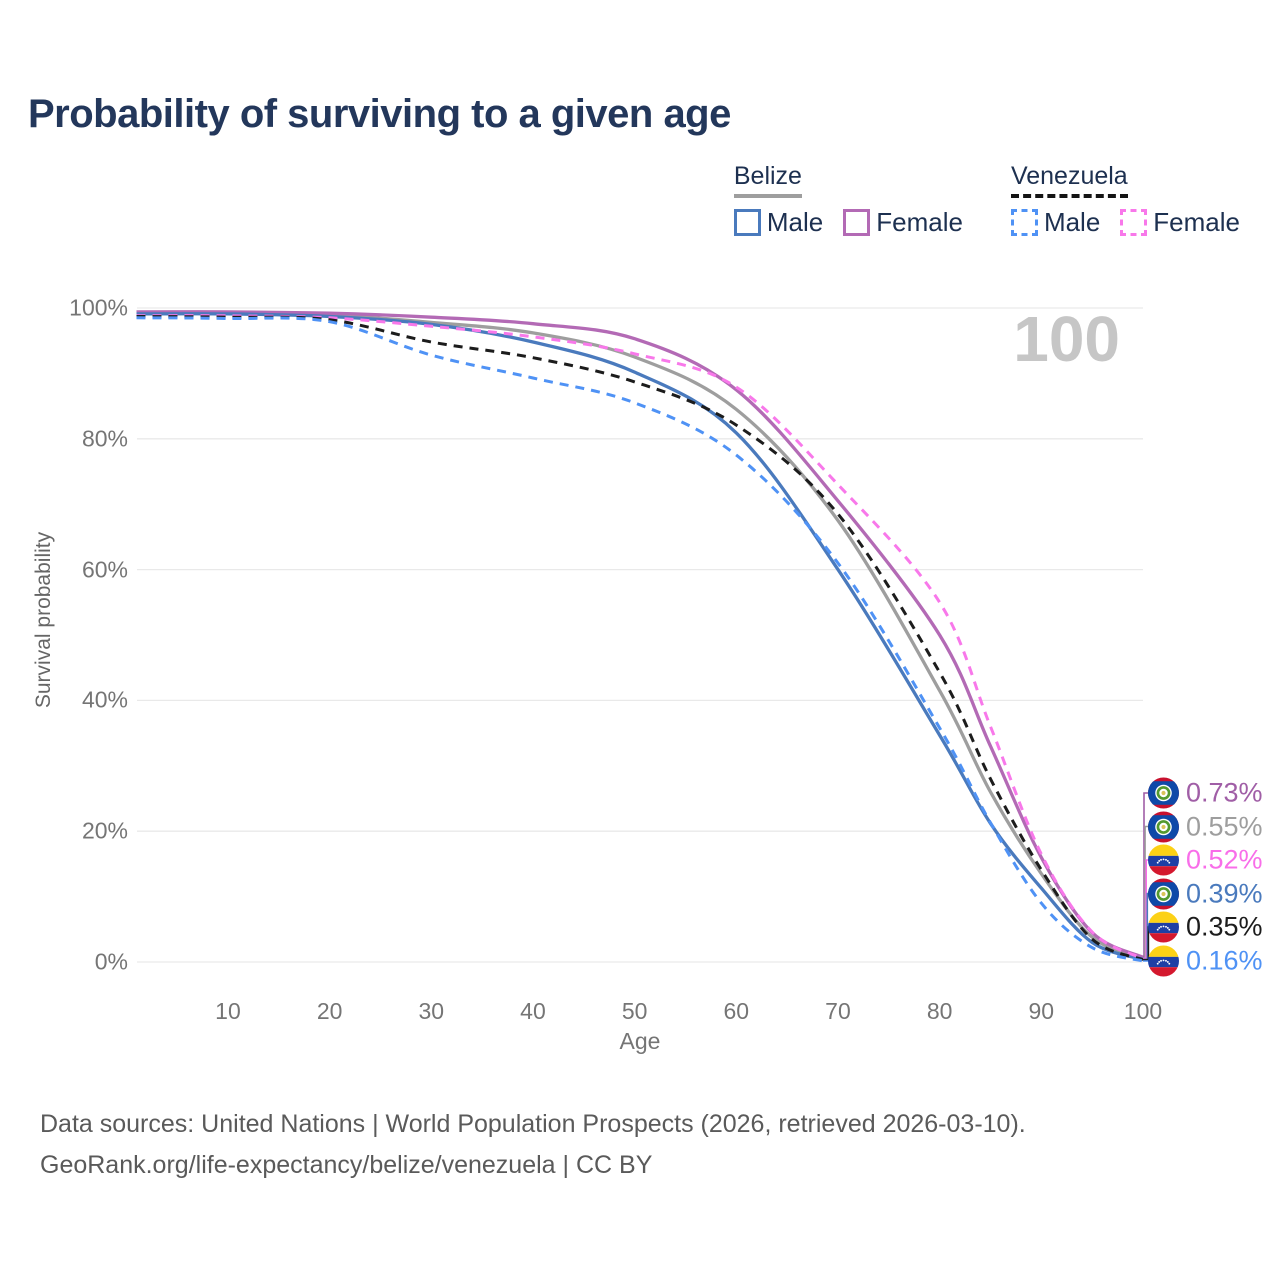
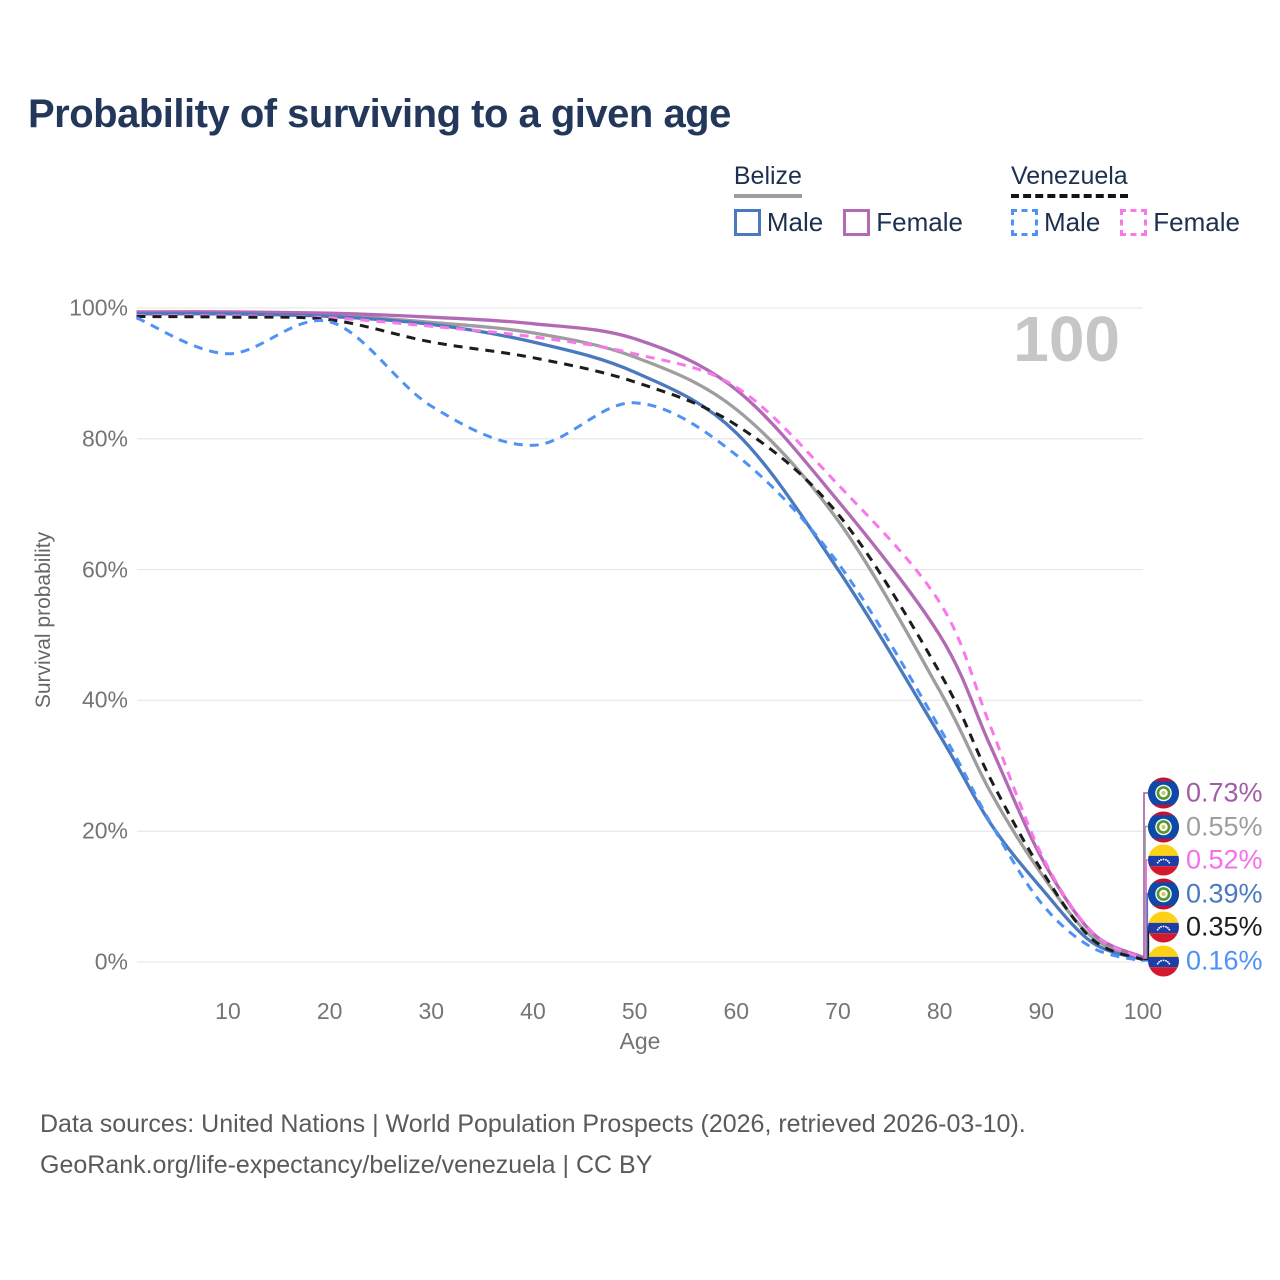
Venezuela Male/10: 98% -> 93%
Venezuela Male/30: 93% -> 85%
Venezuela Male/40: 89% -> 79%
